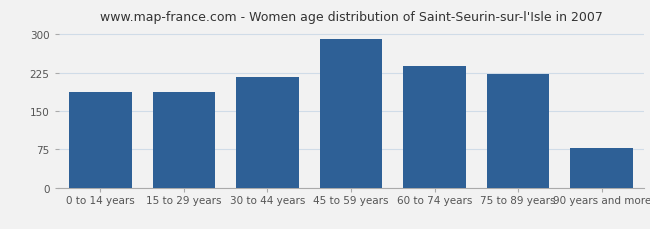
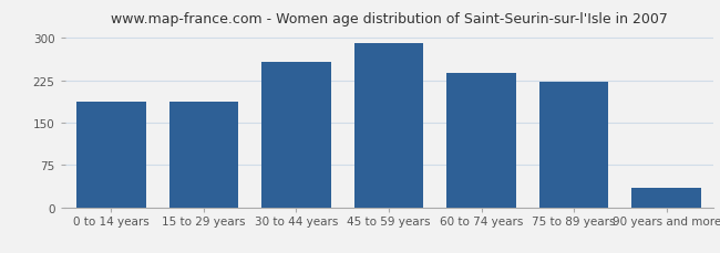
30 to 44 years: 216 -> 258
90 years and more: 78 -> 35
